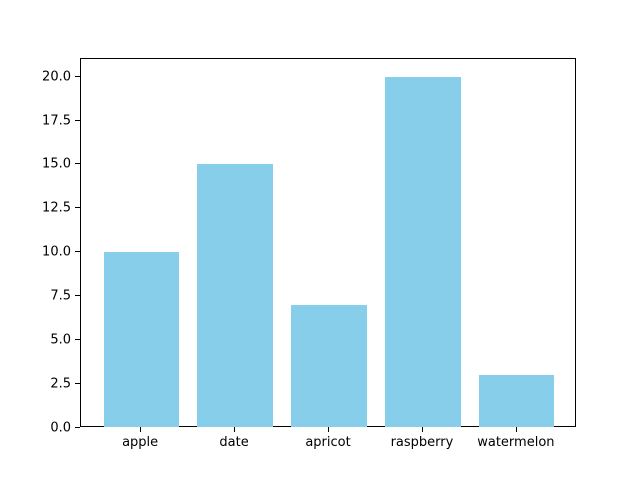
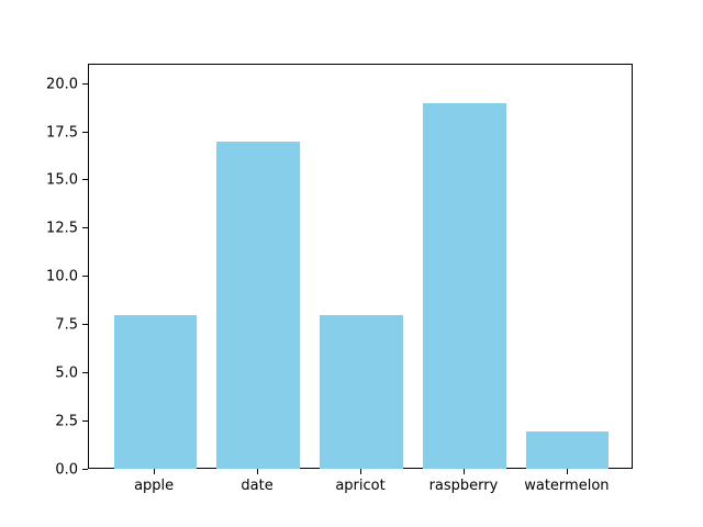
apple: 10 -> 8
date: 15 -> 17
apricot: 7 -> 8
raspberry: 20 -> 19
watermelon: 3 -> 2
